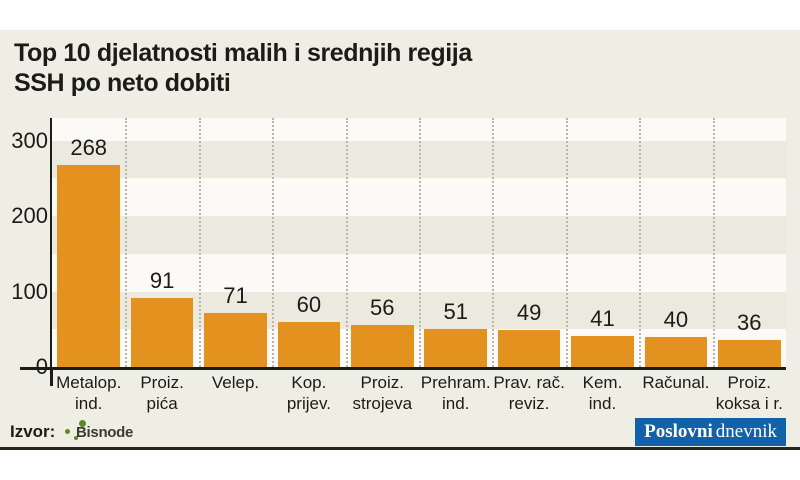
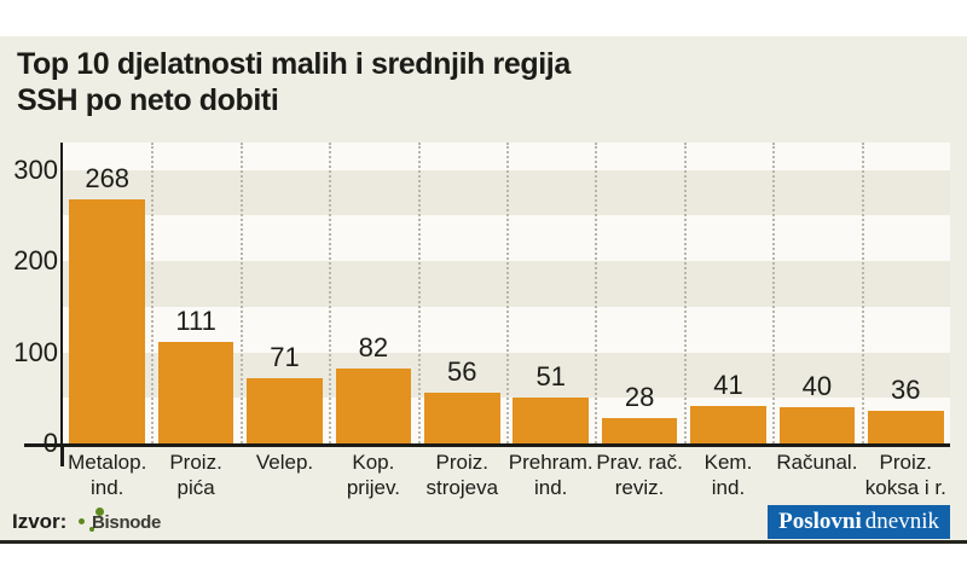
Proiz. pića: 91 -> 111
Kop. prijev.: 60 -> 82
Prav. rač. reviz.: 49 -> 28
